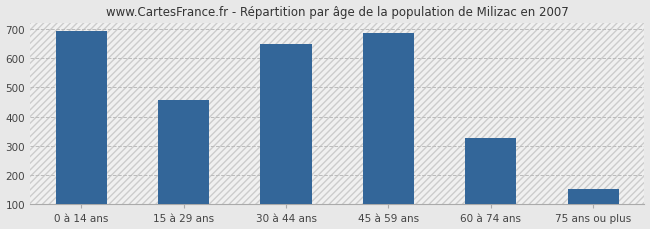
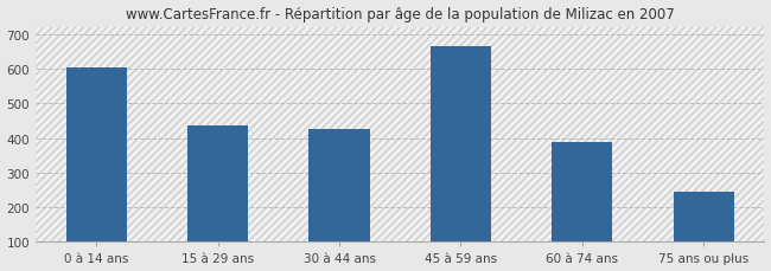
0 à 14 ans: 693 -> 605
15 à 29 ans: 458 -> 435
30 à 44 ans: 648 -> 425
45 à 59 ans: 686 -> 665
60 à 74 ans: 328 -> 390
75 ans ou plus: 152 -> 245
